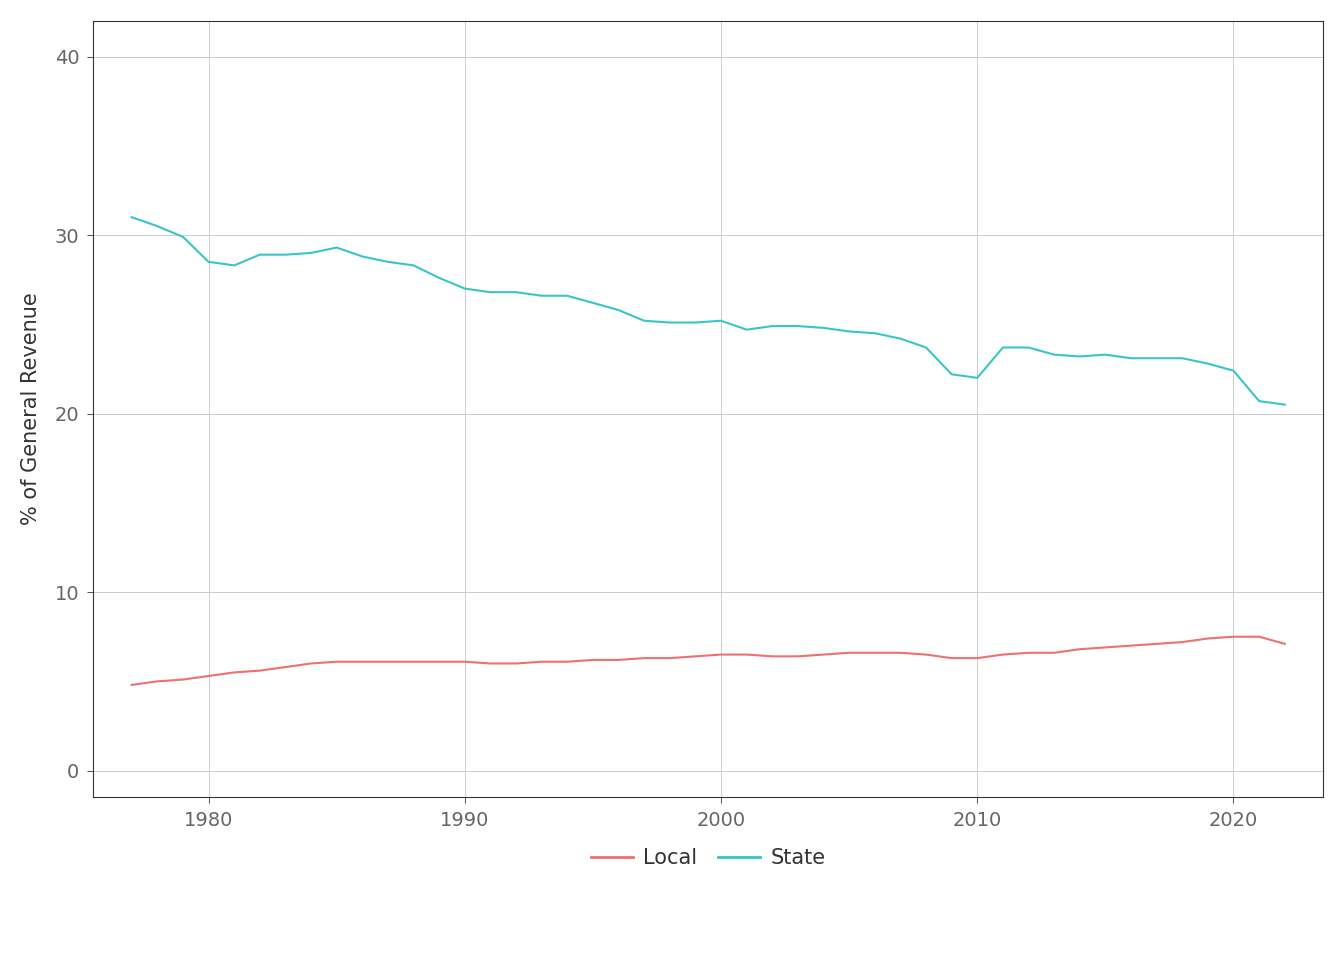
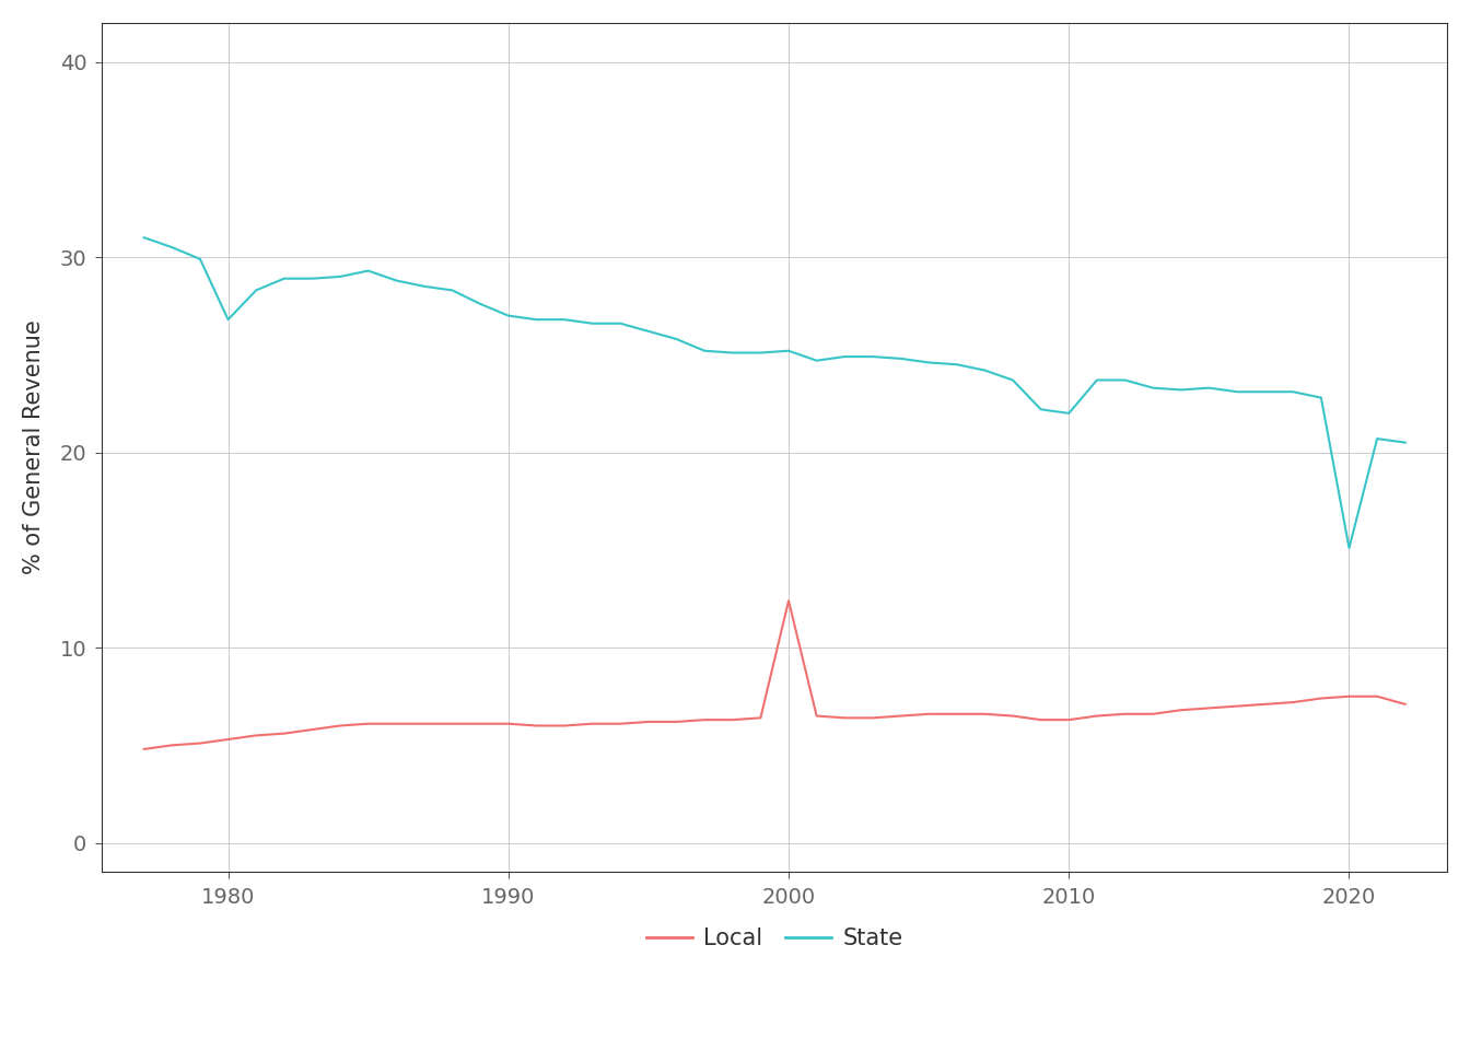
State/1980: 28.5 -> 26.8
Local/2000: 6.5 -> 12.4
State/2020: 22.4 -> 15.1
